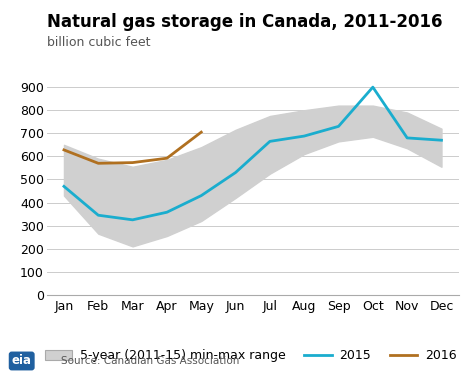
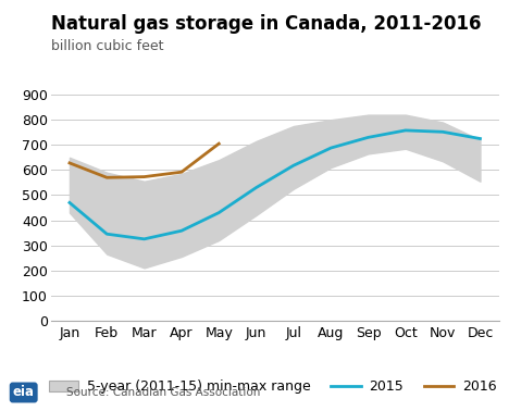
2015/Jul: 665 -> 618
2015/Oct: 900 -> 758
2015/Nov: 680 -> 752
2015/Dec: 670 -> 725
